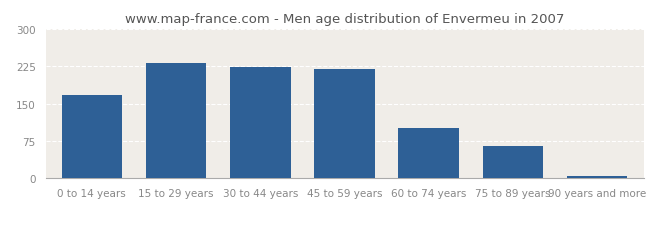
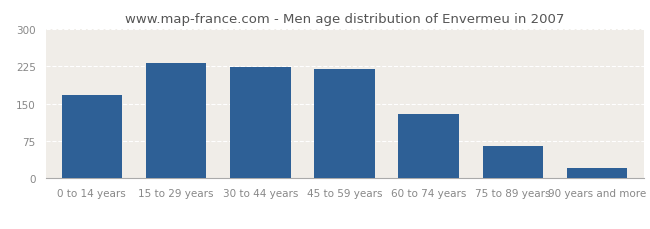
60 to 74 years: 101 -> 130
90 years and more: 5 -> 20
